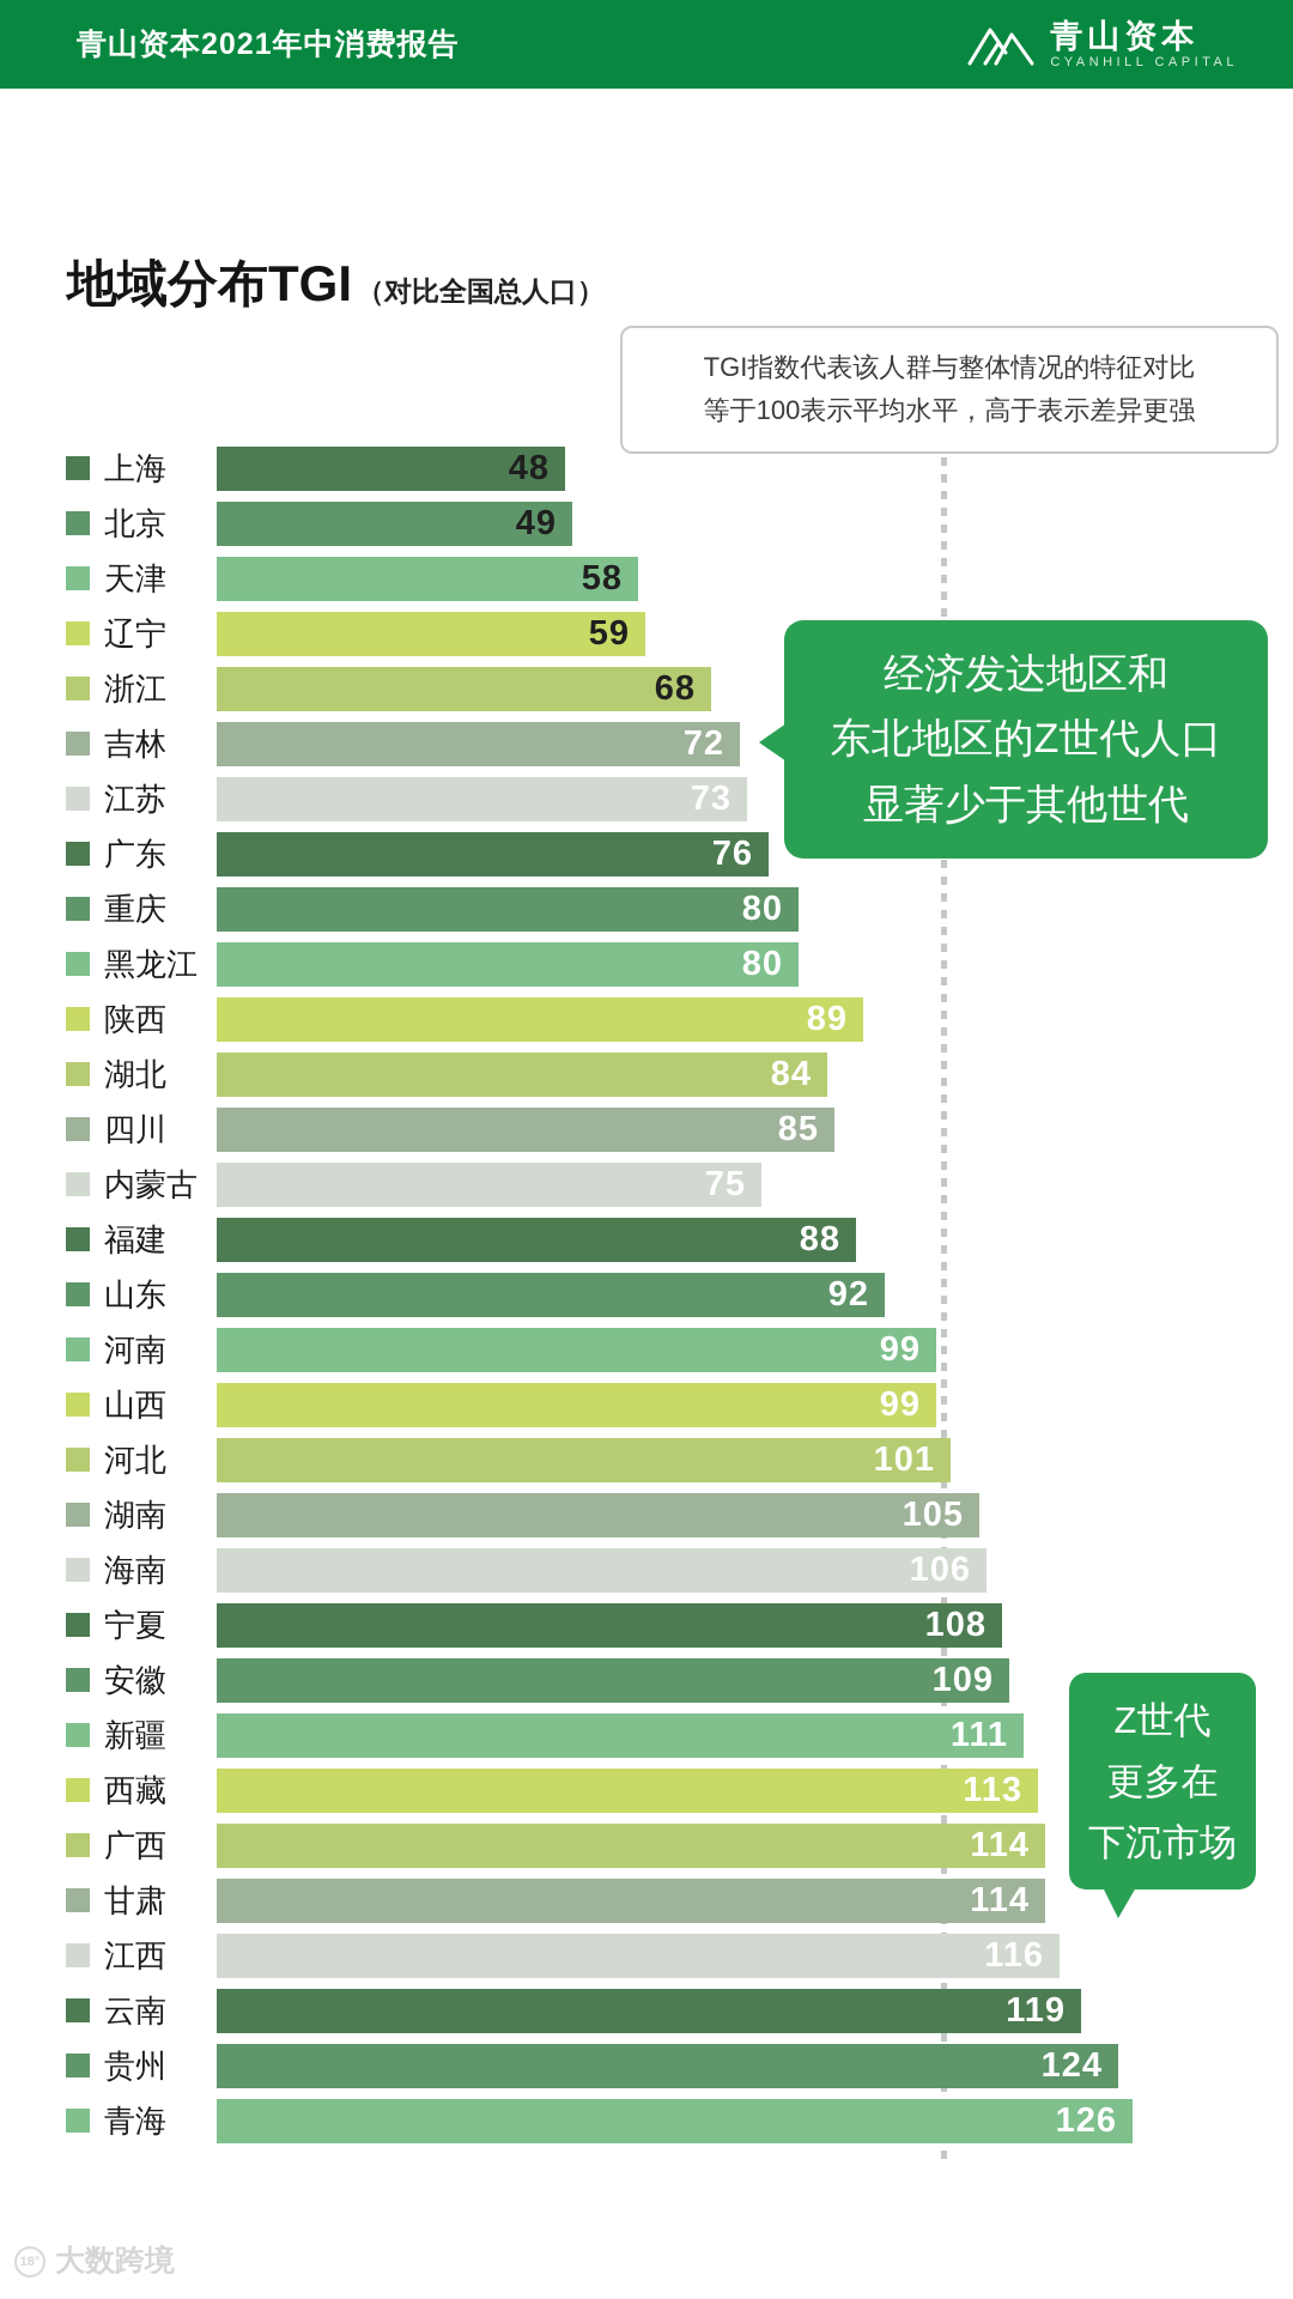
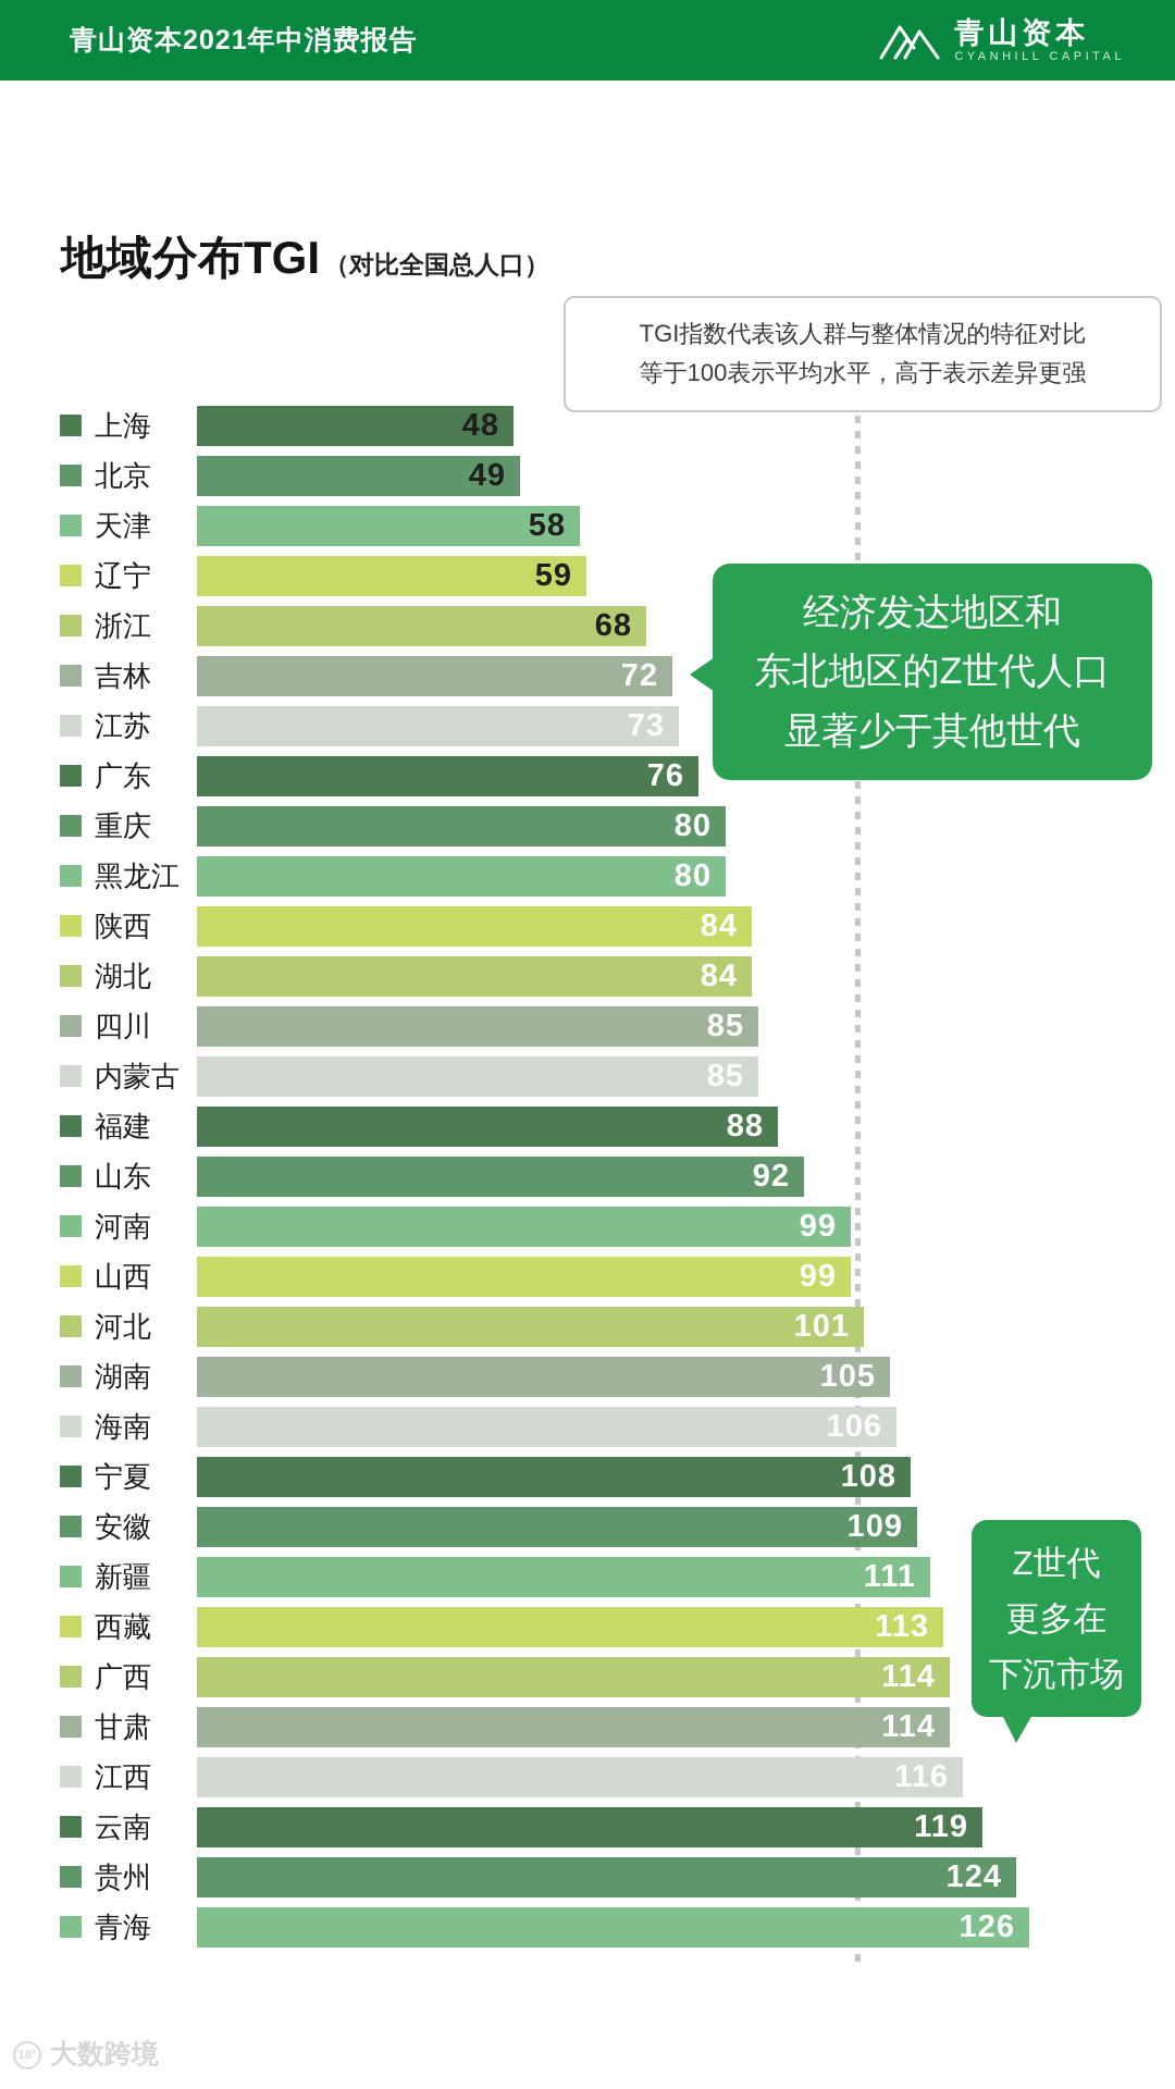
陕西: 89 -> 84
内蒙古: 75 -> 85
